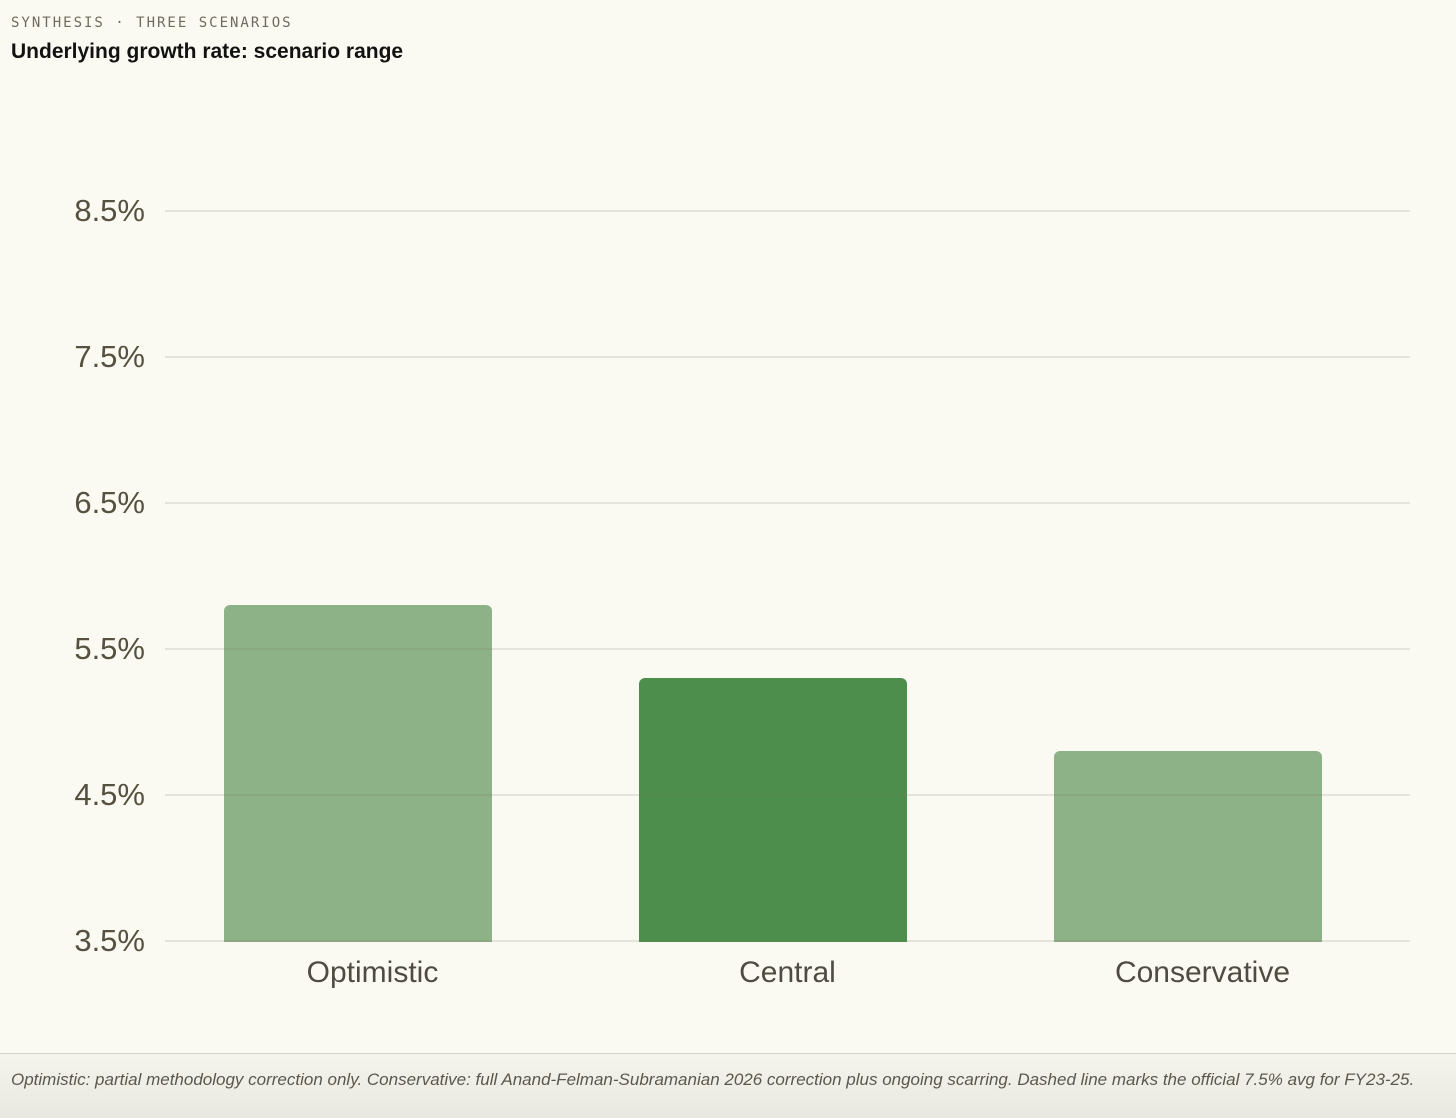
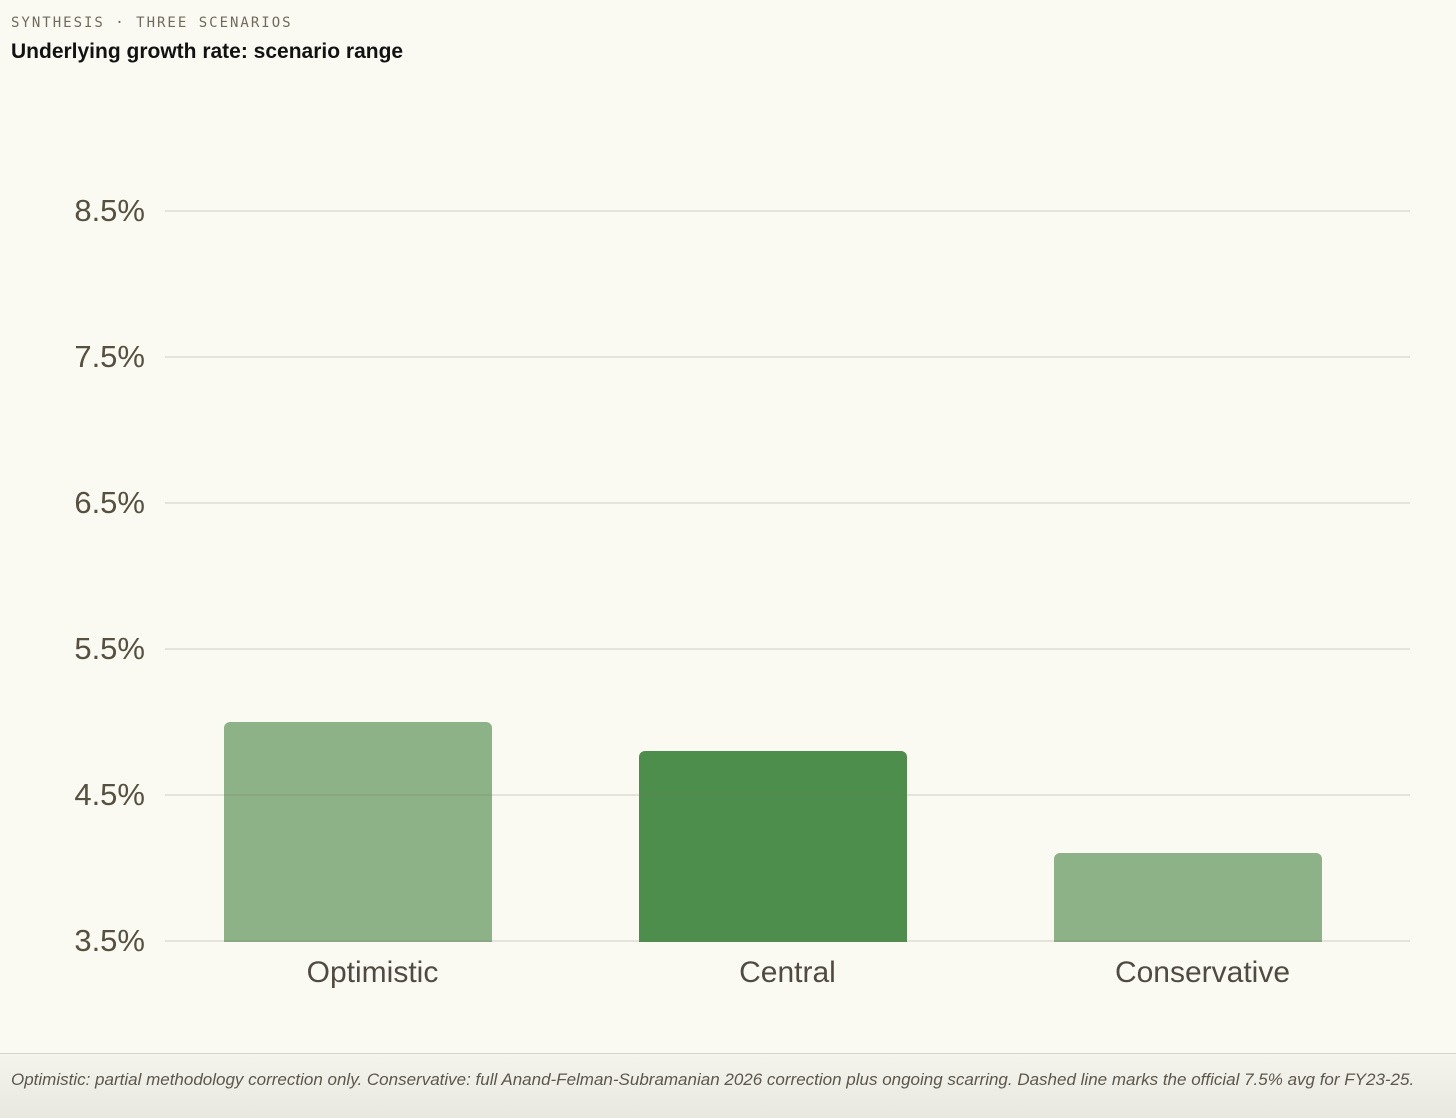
Optimistic: 5.8% -> 5.0%
Central: 5.3% -> 4.8%
Conservative: 4.8% -> 4.1%
